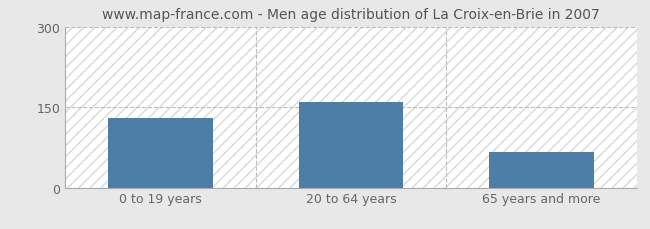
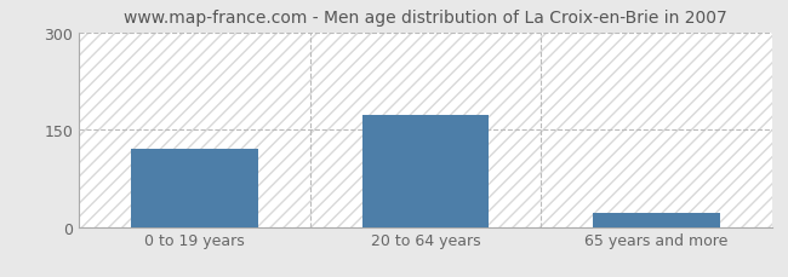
0 to 19 years: 130 -> 120
20 to 64 years: 160 -> 172
65 years and more: 66 -> 22
